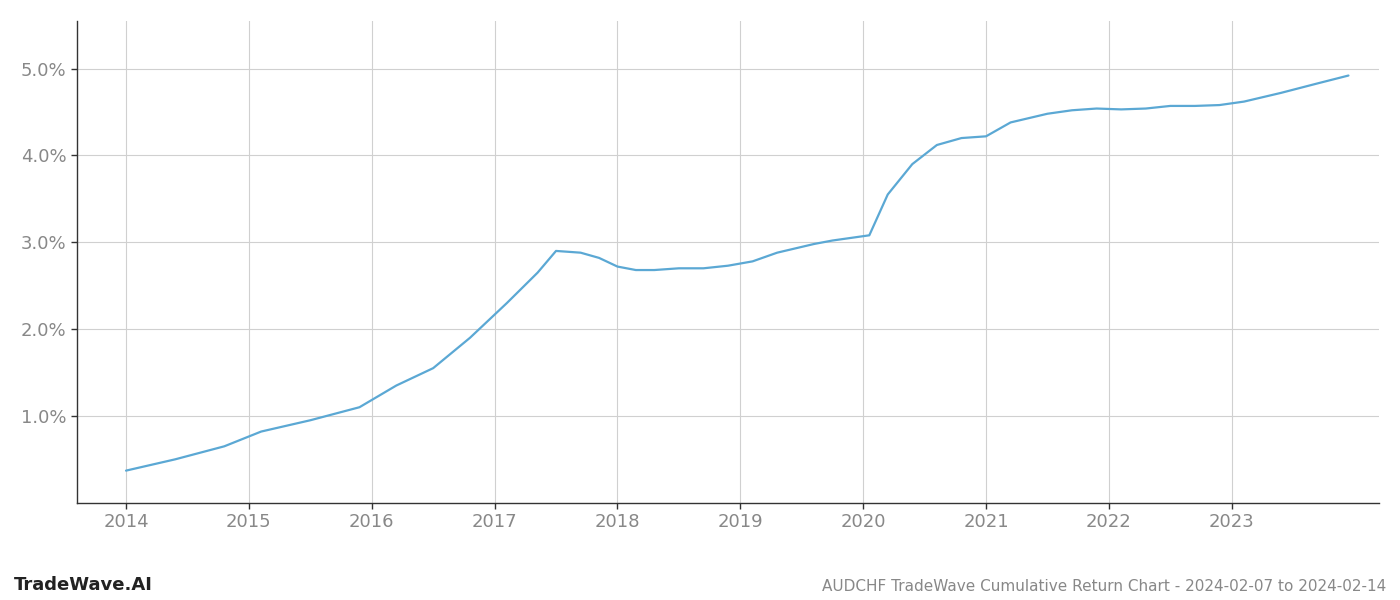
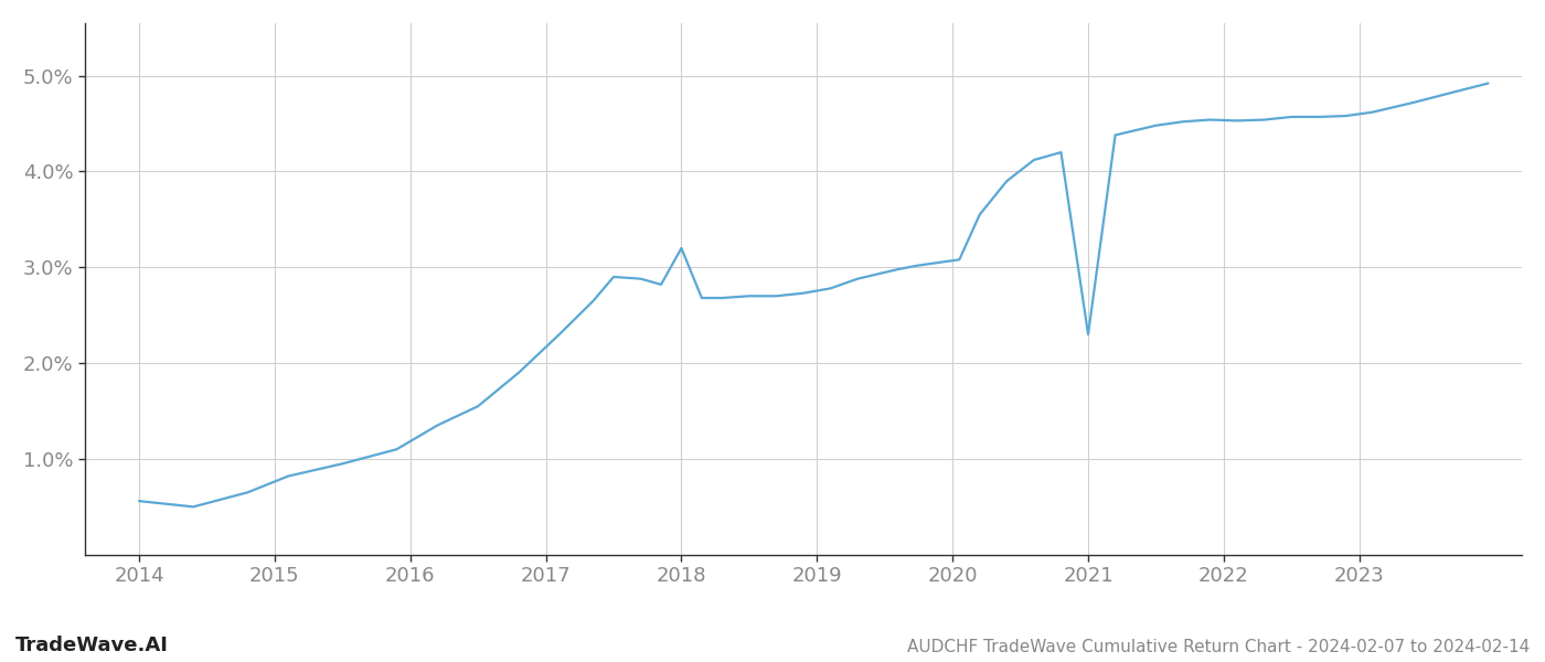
2014: 0.37% -> 0.56%
2018: 2.72% -> 3.20%
2021: 4.22% -> 2.30%
